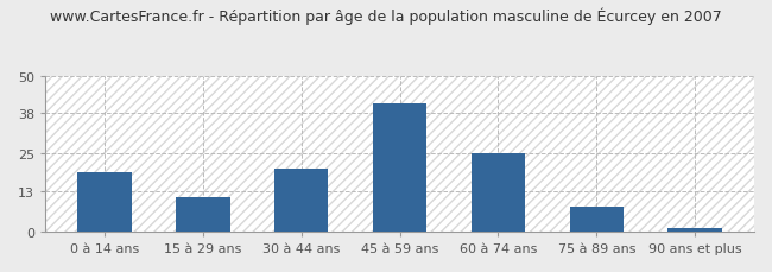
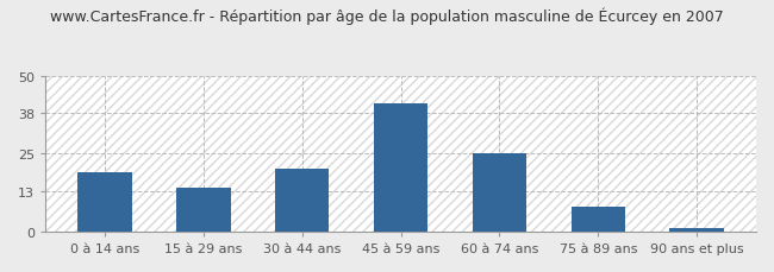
15 à 29 ans: 11 -> 14
